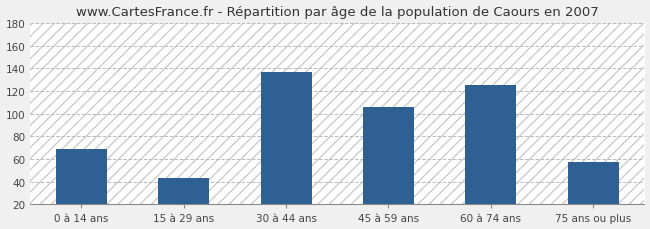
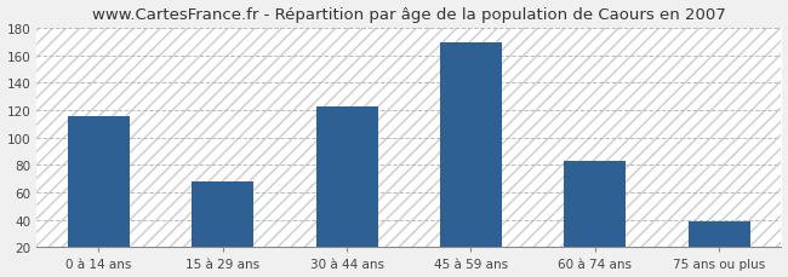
0 à 14 ans: 69 -> 116
15 à 29 ans: 43 -> 68
30 à 44 ans: 137 -> 123
45 à 59 ans: 106 -> 169
60 à 74 ans: 125 -> 83
75 ans ou plus: 57 -> 39
